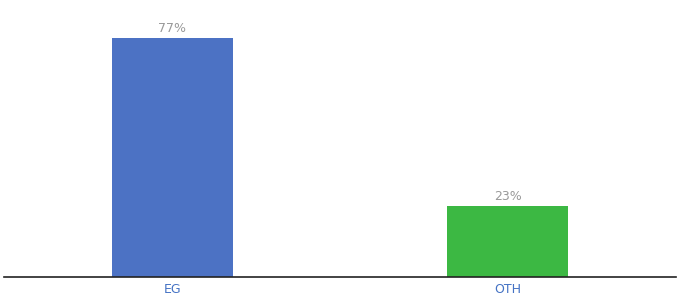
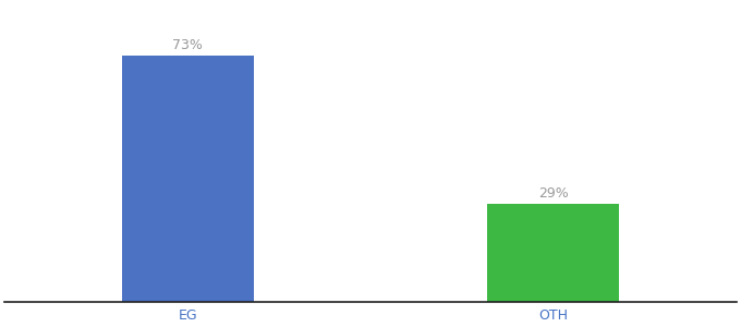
EG: 77% -> 73%
OTH: 23% -> 29%
